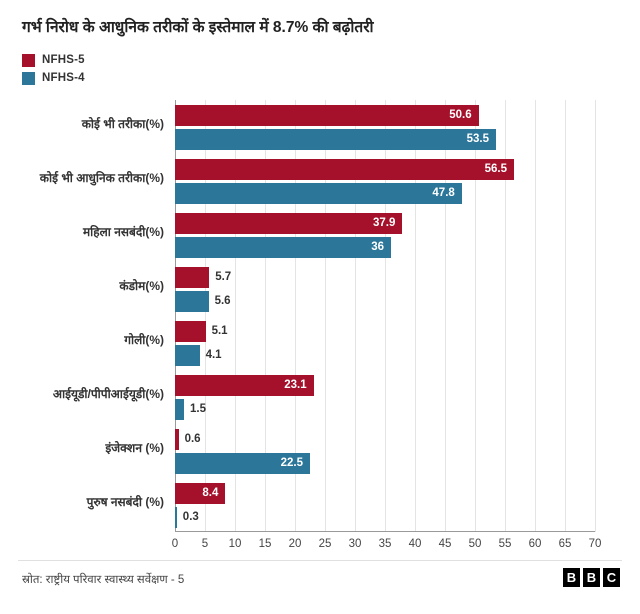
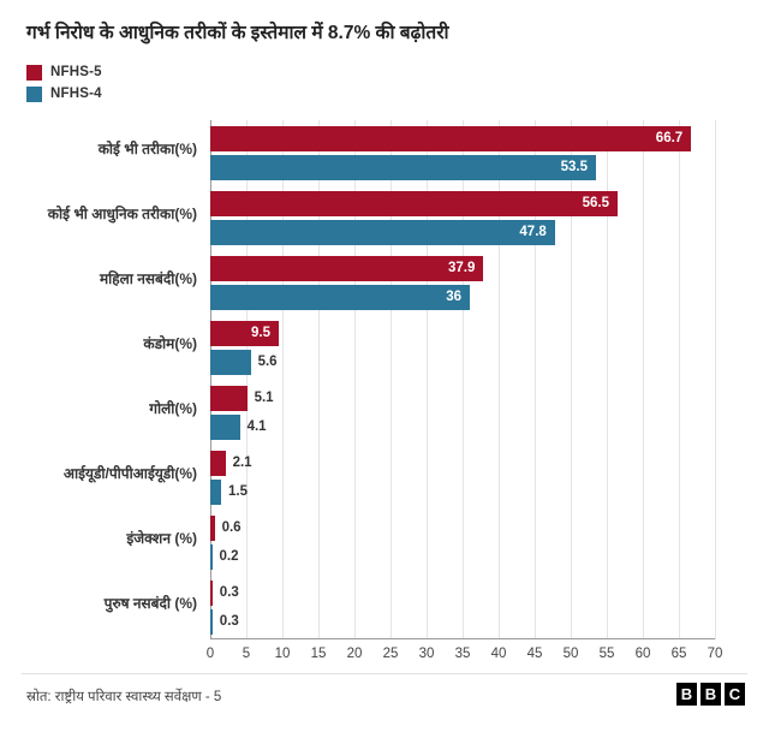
NFHS-5/कोई भी तरीका(%): 50.6 -> 66.7
NFHS-5/कंडोम(%): 5.7 -> 9.5
NFHS-5/आईयूडी/पीपीआईयूडी(%): 23.1 -> 2.1
NFHS-4/इंजेक्शन (%): 22.5 -> 0.2
NFHS-5/पुरुष नसबंदी (%): 8.4 -> 0.3
